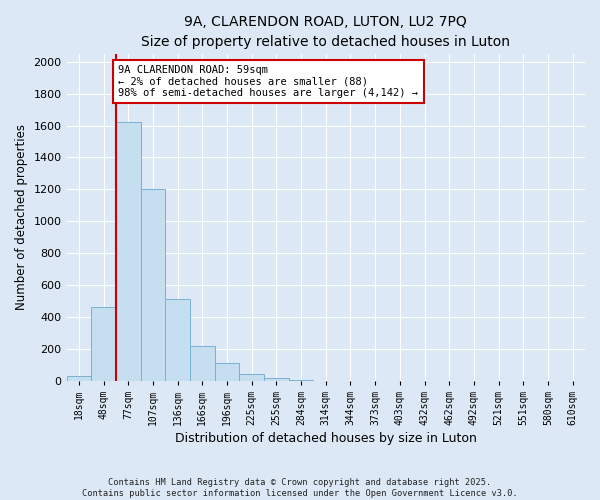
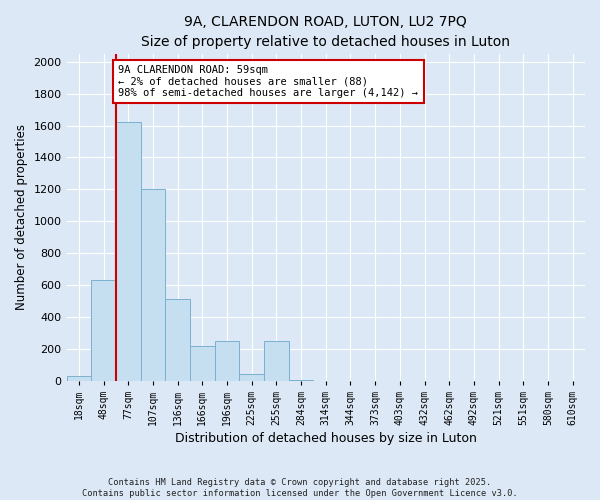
48sqm: 460 -> 630
196sqm: 110 -> 250
255sqm: 20 -> 250
